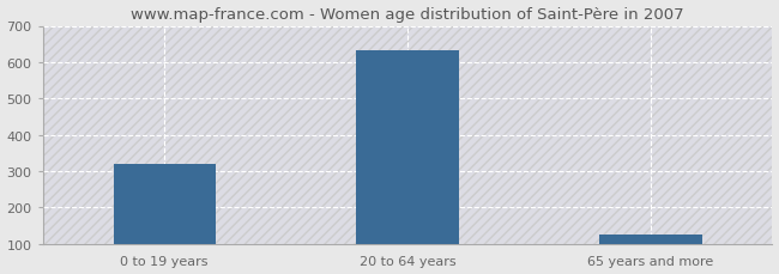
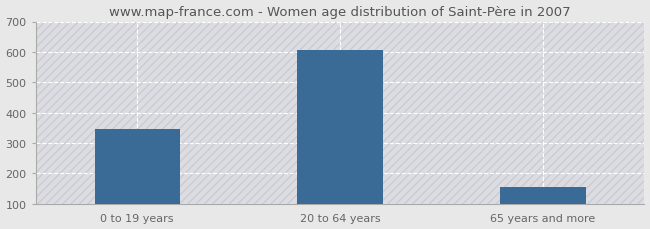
0 to 19 years: 320 -> 345
20 to 64 years: 632 -> 605
65 years and more: 127 -> 155
